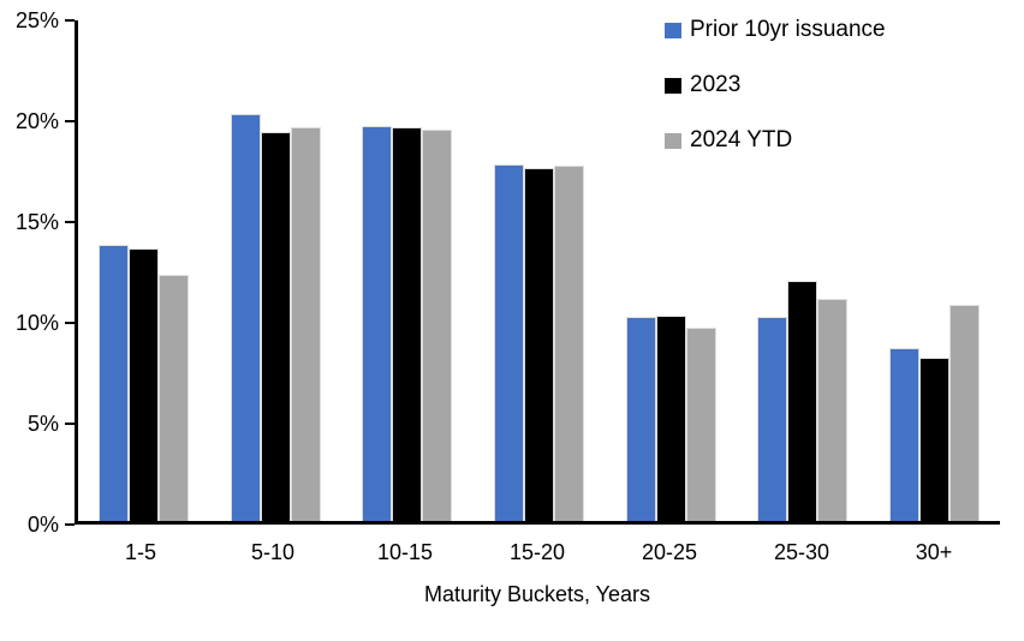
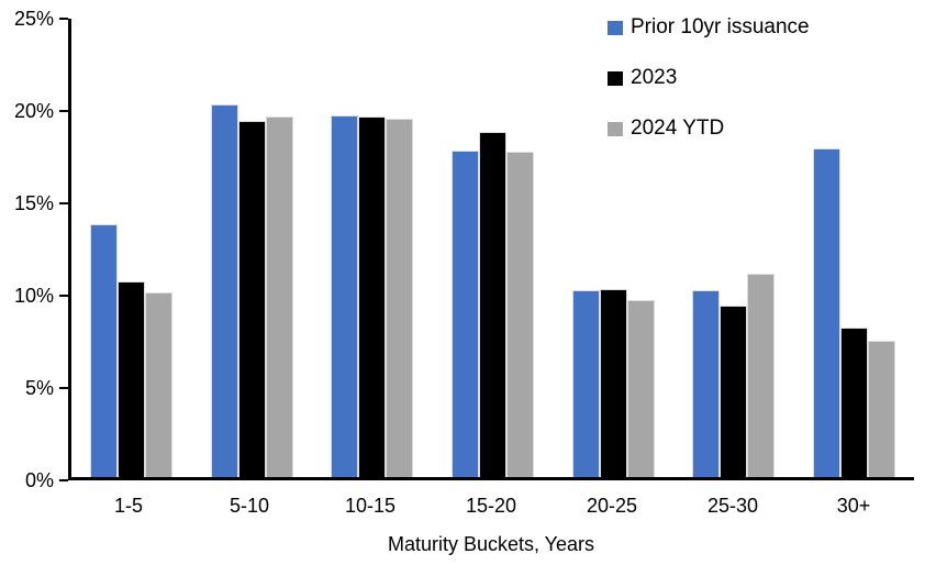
2023/1-5: 13.5% -> 10.6%
2024 YTD/1-5: 12.2% -> 10.0%
2023/15-20: 17.5% -> 18.7%
2023/25-30: 11.9% -> 9.3%
Prior 10yr issuance/30+: 8.6% -> 17.8%
2024 YTD/30+: 10.7% -> 7.4%
